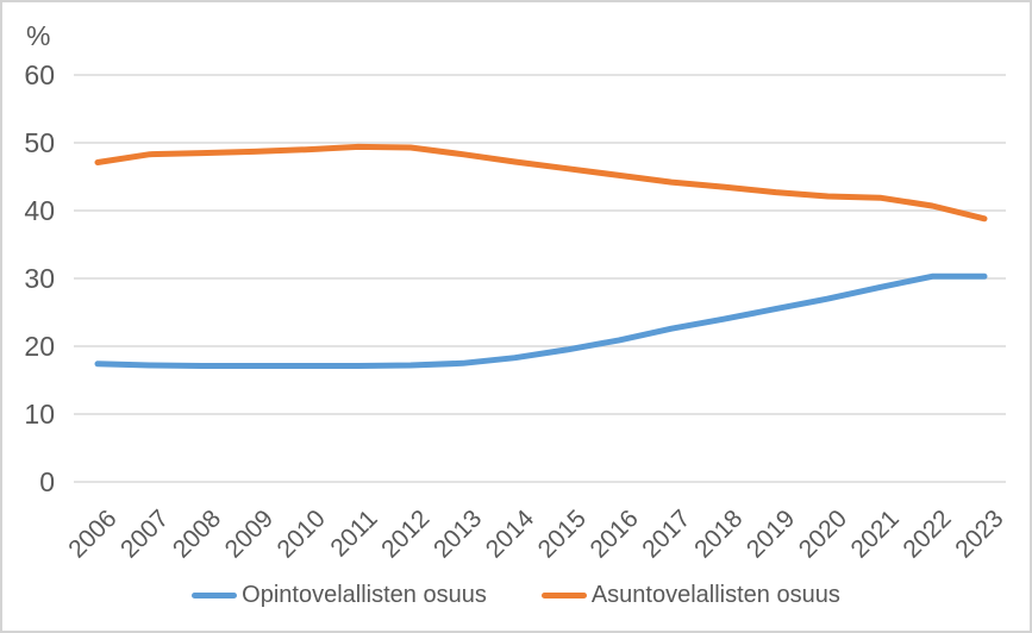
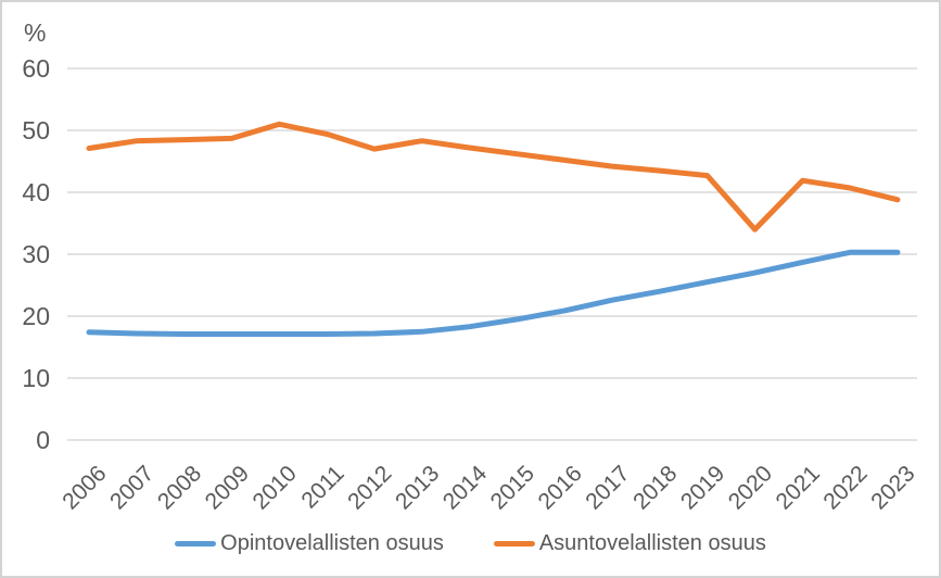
Asuntovelallisten osuus/2010: 49 -> 51
Asuntovelallisten osuus/2012: 49 -> 47
Asuntovelallisten osuus/2020: 42 -> 34
